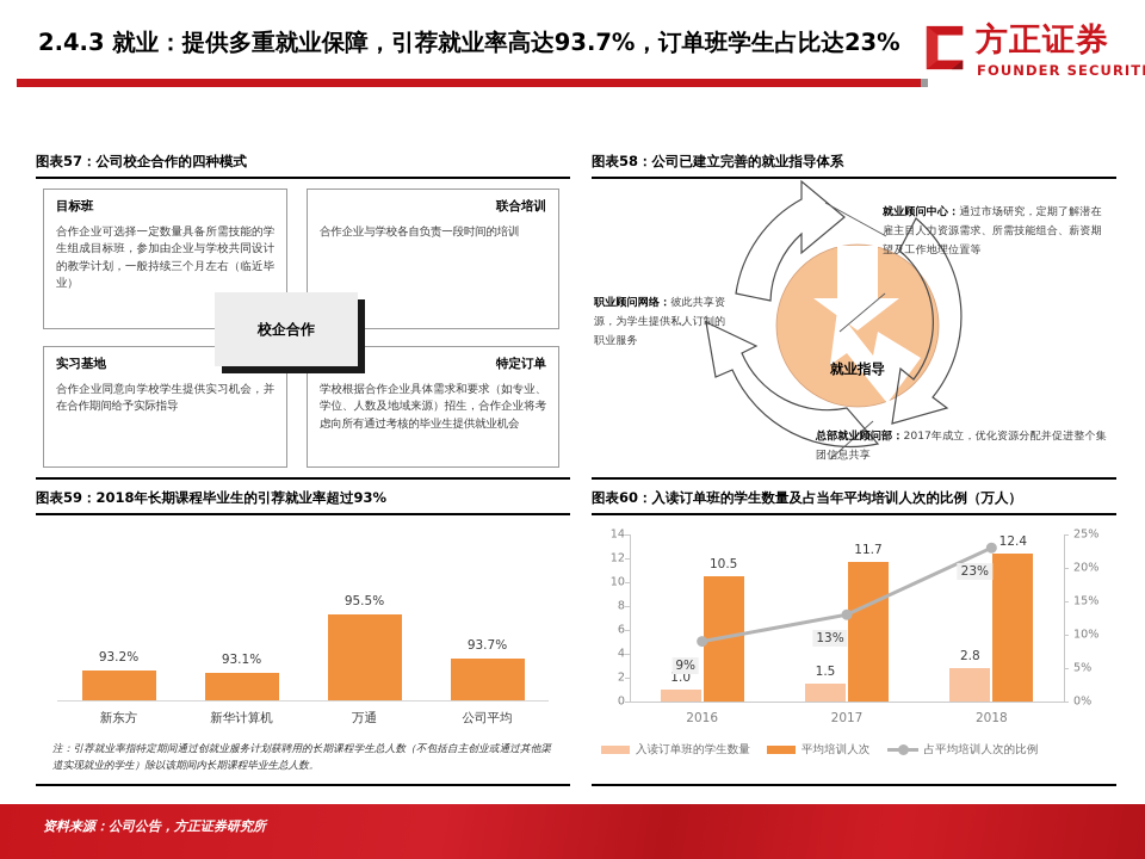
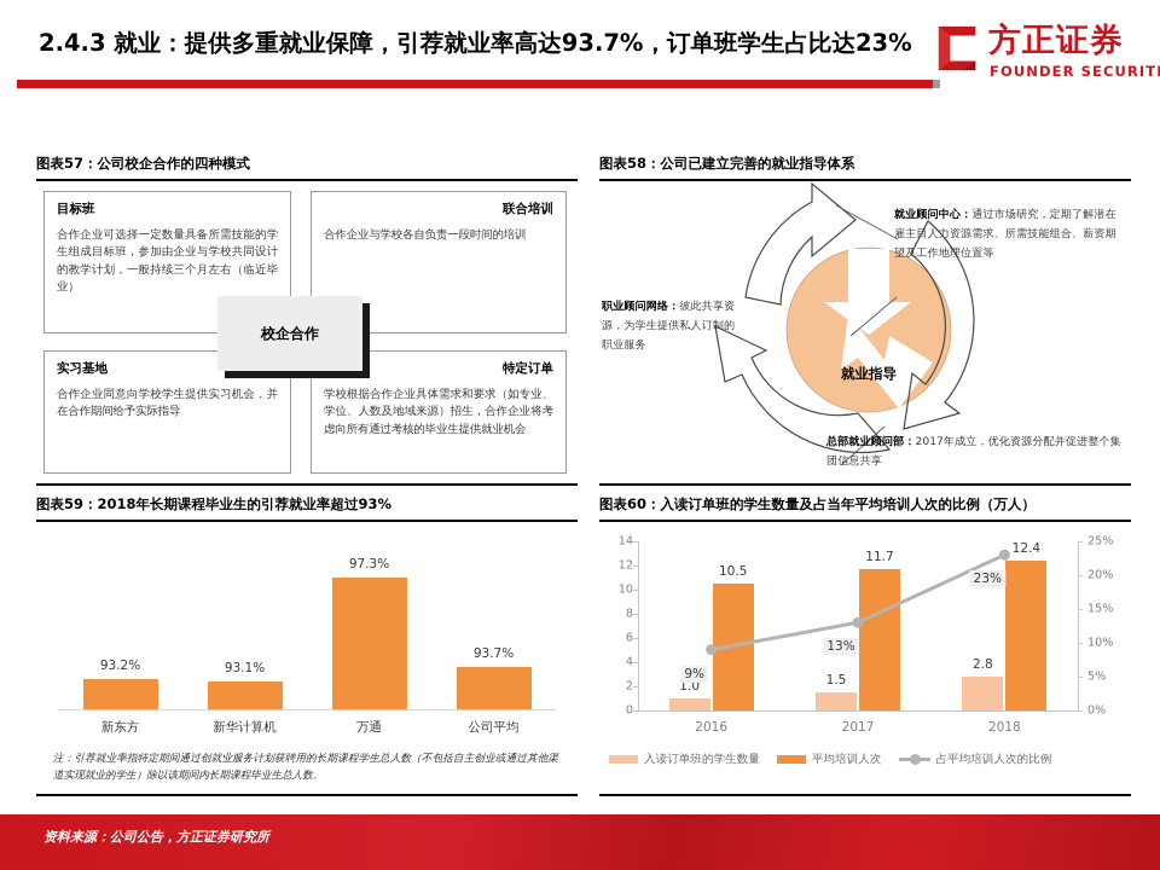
图表59：2018年长期课程毕业生的引荐就业率超过93%/万通: 95.5% -> 97.3%
